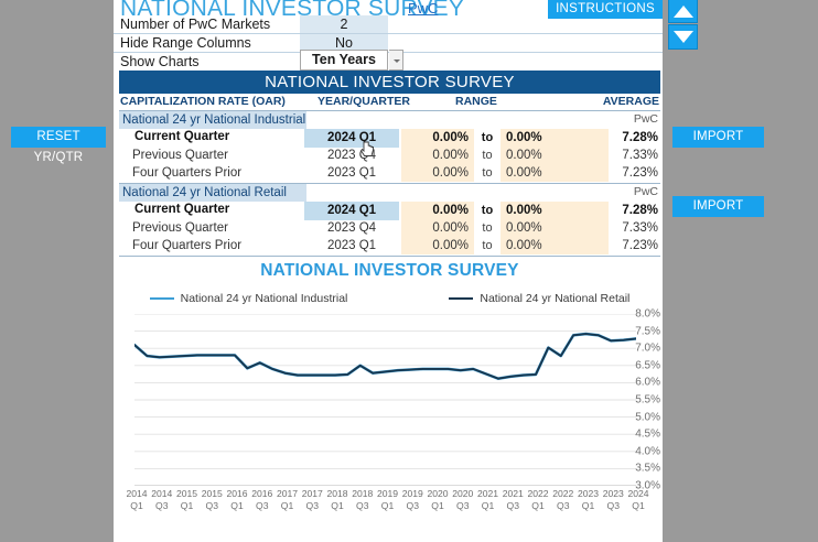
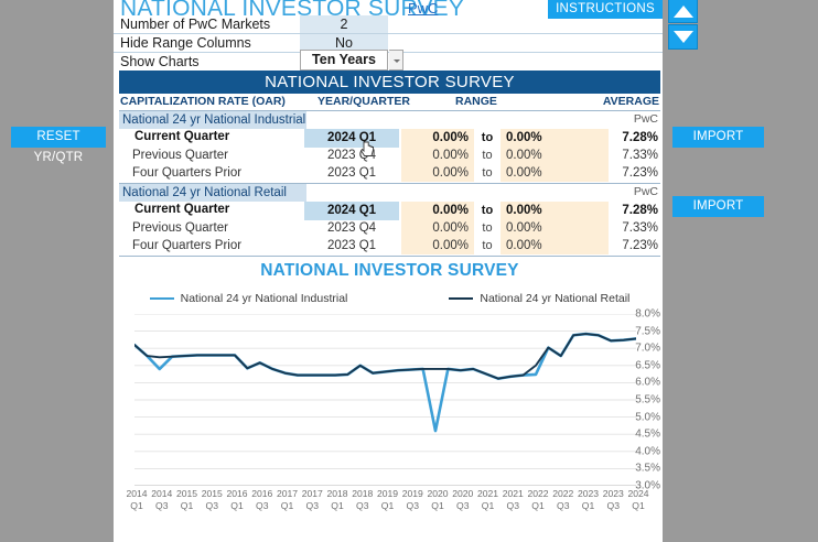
National 24 yr National Industrial/2014 Q3: 6.7% -> 6.4%
National 24 yr National Industrial/2020 Q1: 6.4% -> 4.6%
National 24 yr National Retail/2022 Q1: 6.2% -> 6.5%
